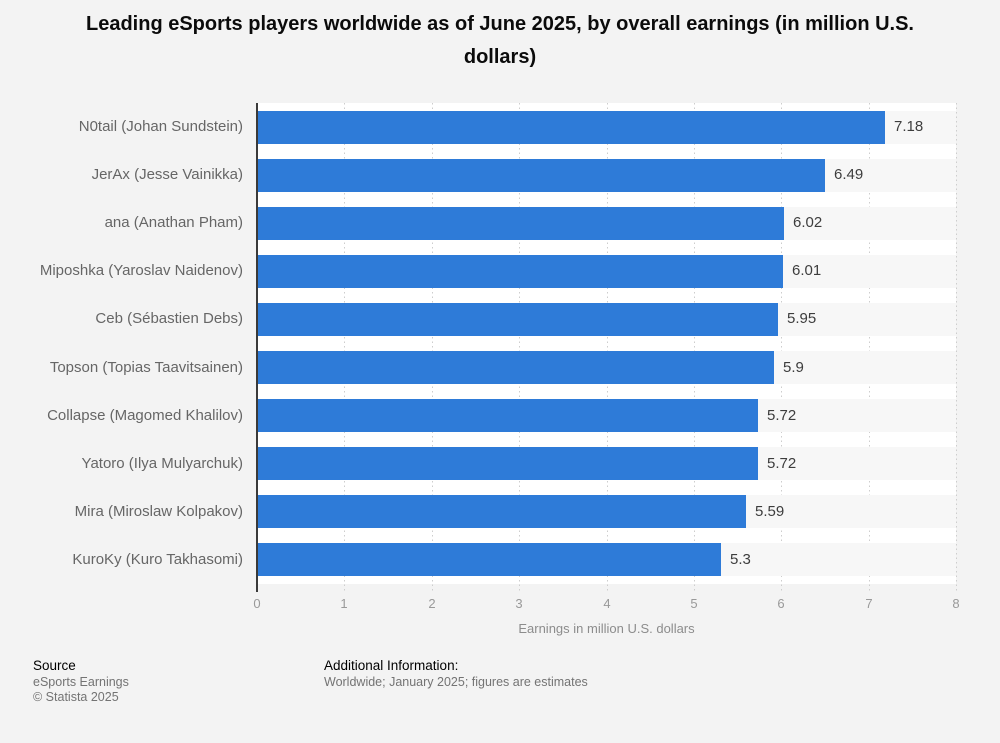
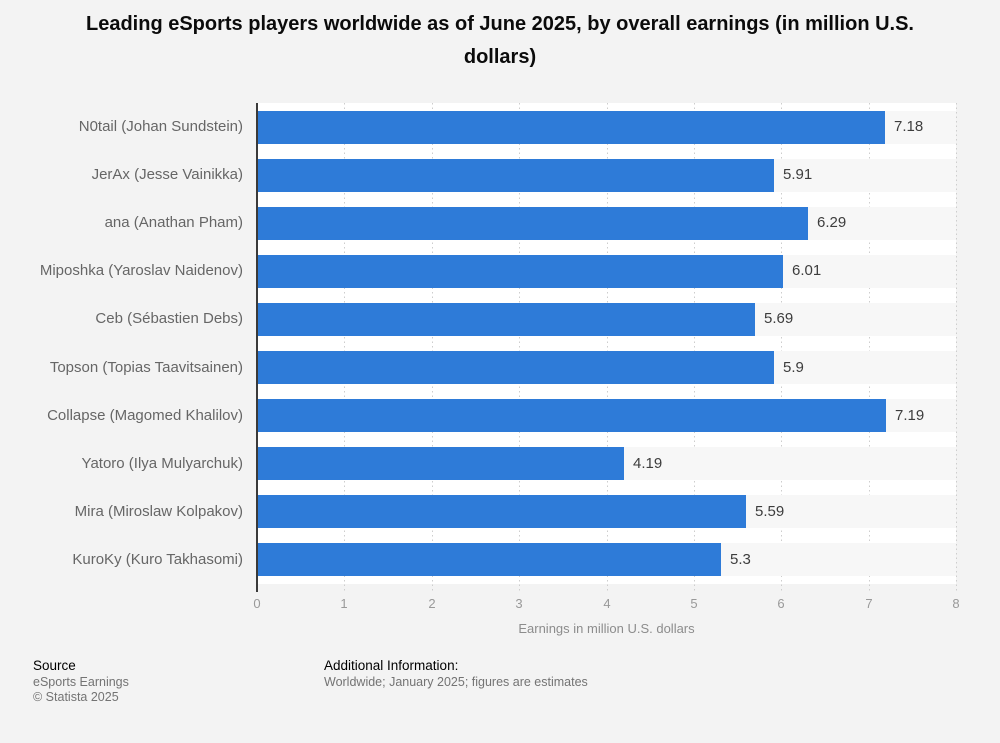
JerAx (Jesse Vainikka): 6.49 -> 5.91
ana (Anathan Pham): 6.02 -> 6.29
Ceb (Sébastien Debs): 5.95 -> 5.69
Collapse (Magomed Khalilov): 5.72 -> 7.19
Yatoro (Ilya Mulyarchuk): 5.72 -> 4.19
